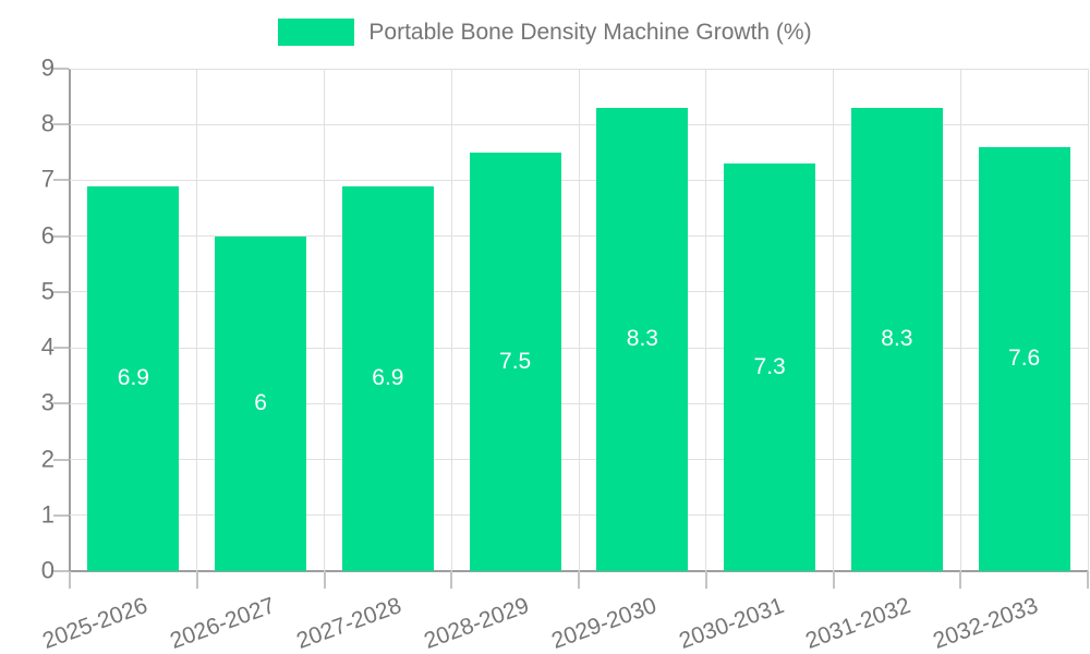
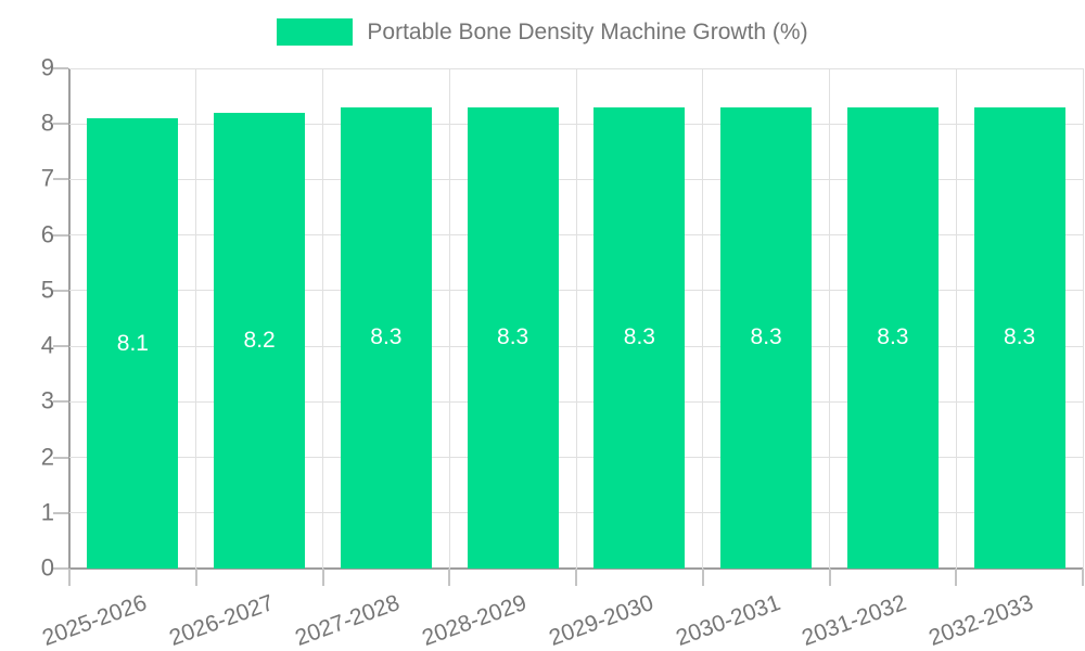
2025-2026: 6.9 -> 8.1
2026-2027: 6 -> 8.2
2027-2028: 6.9 -> 8.3
2028-2029: 7.5 -> 8.3
2030-2031: 7.3 -> 8.3
2032-2033: 7.6 -> 8.3
